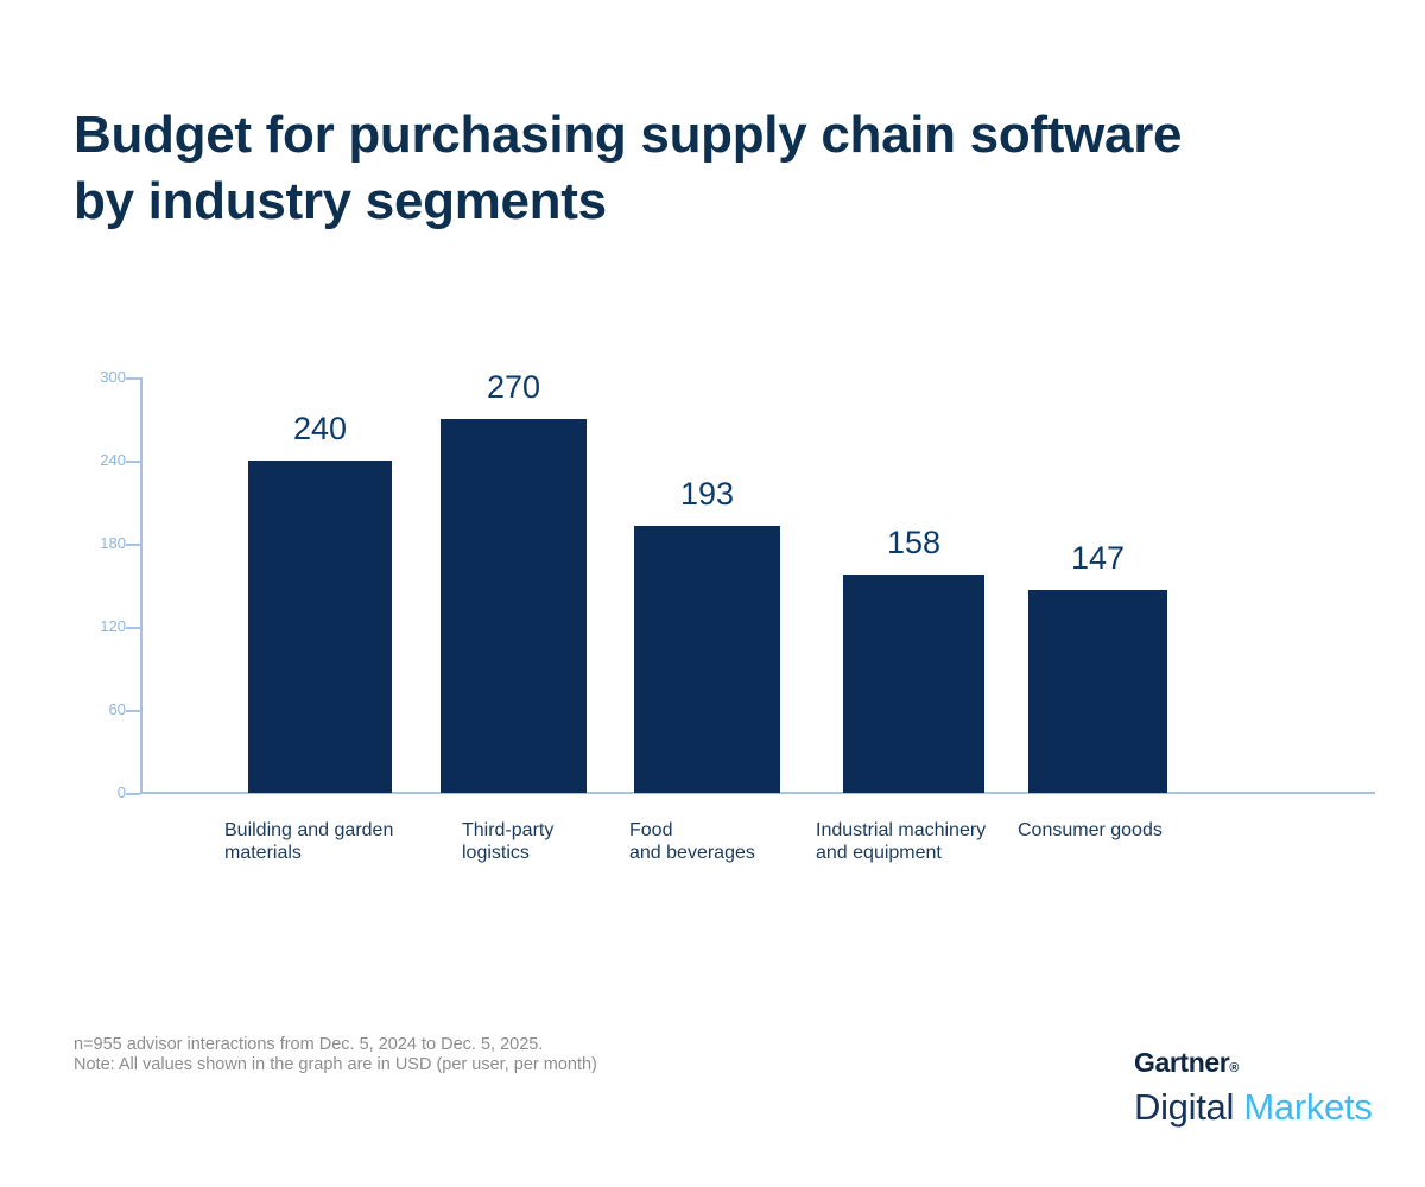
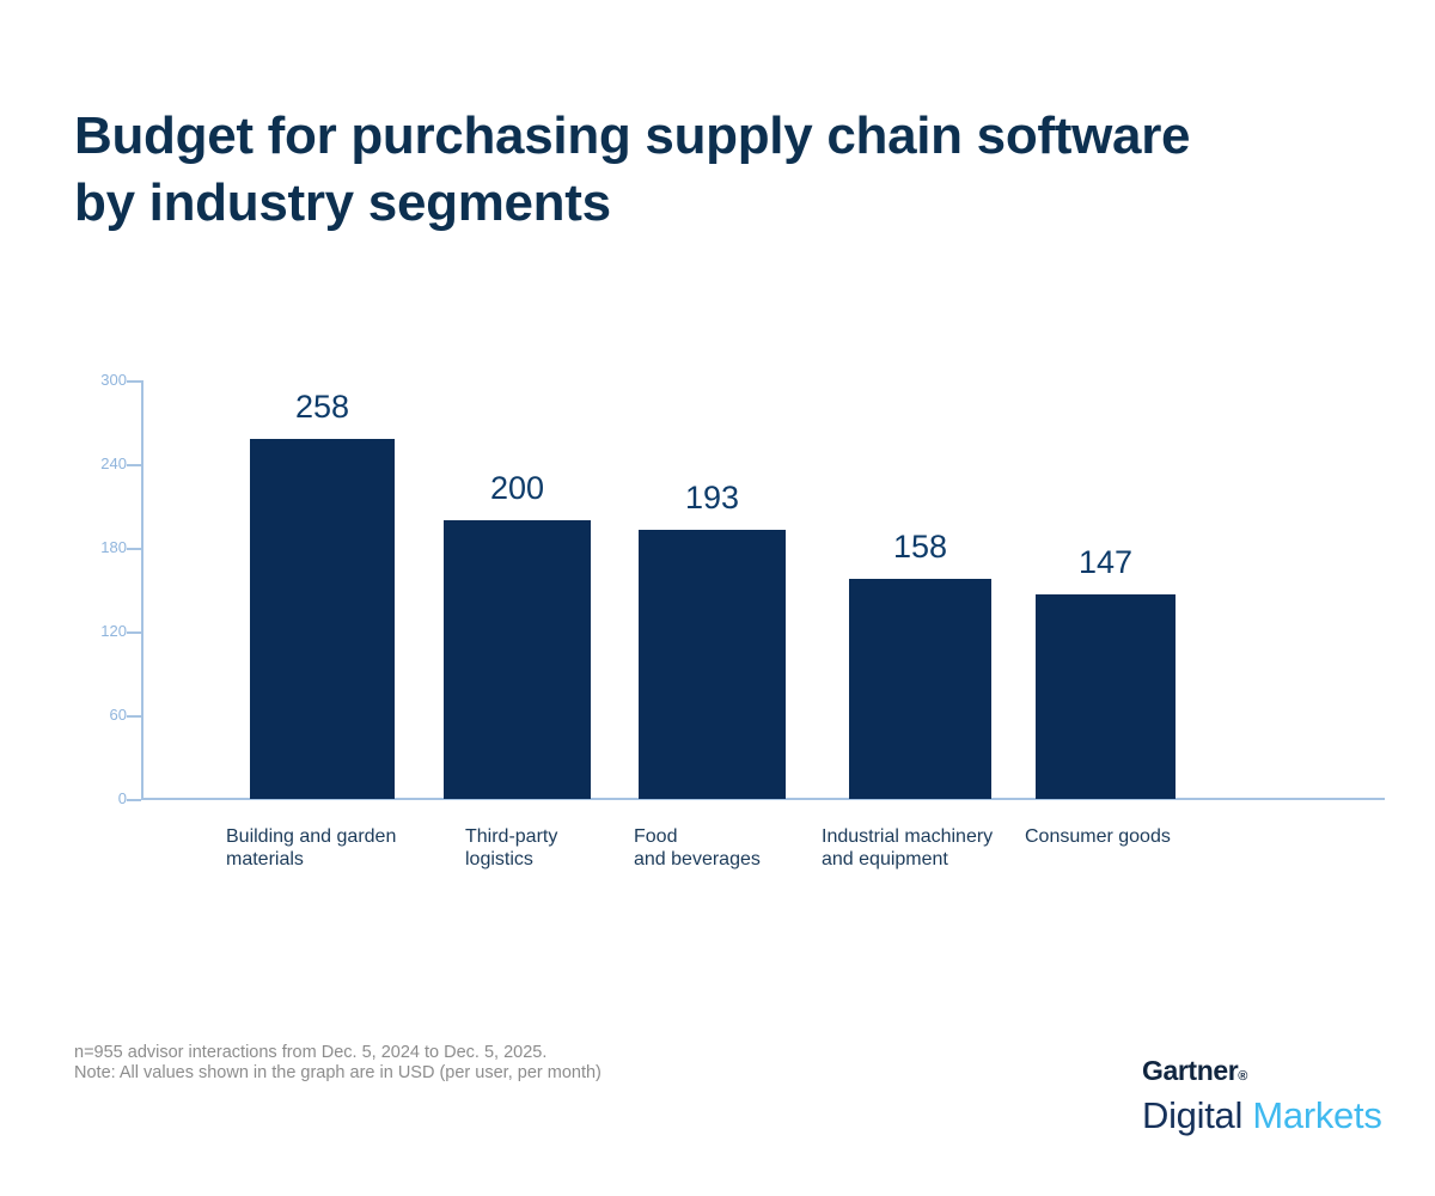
Building and garden materials: 240 -> 258
Third-party logistics: 270 -> 200
